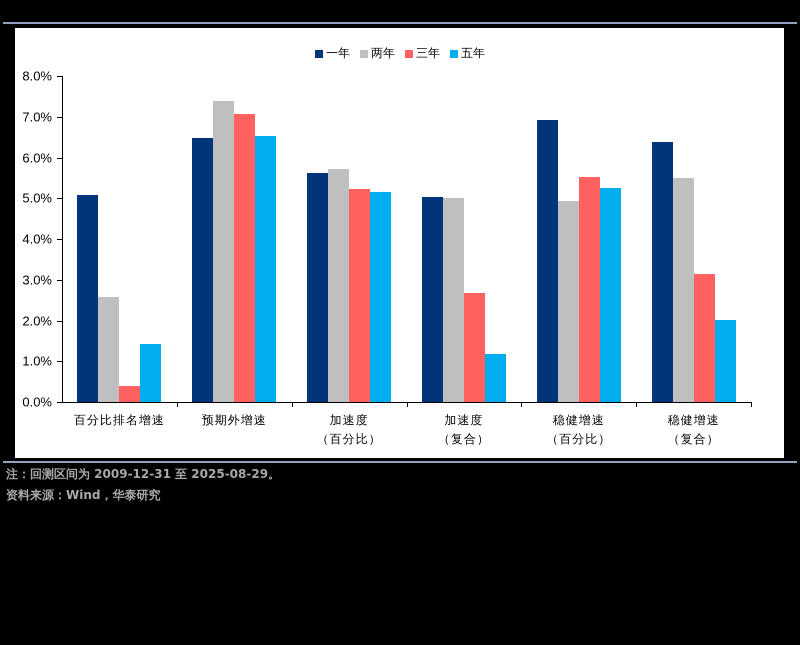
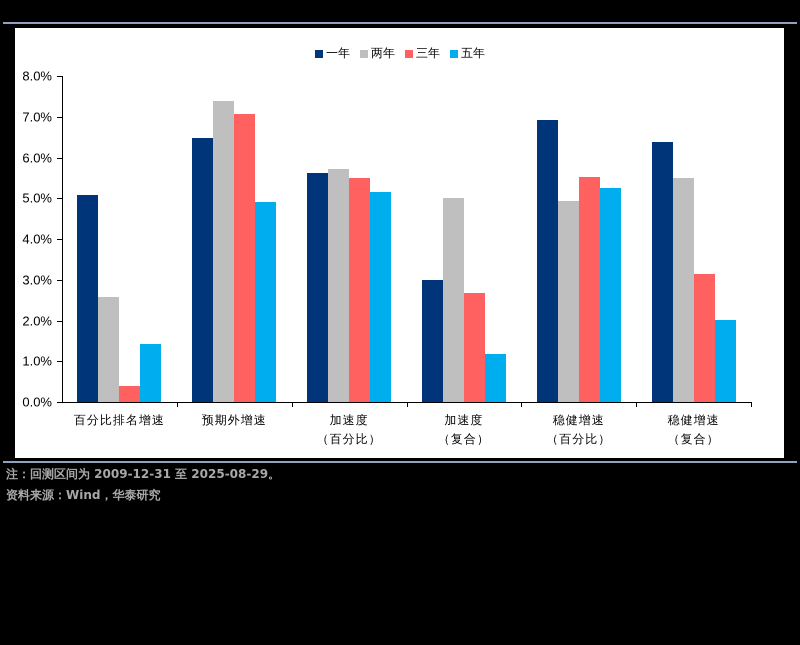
五年/预期外增速: 6.5% -> 4.9%
三年/加速度（百分比）: 5.2% -> 5.5%
一年/加速度（复合）: 5.0% -> 3.0%
